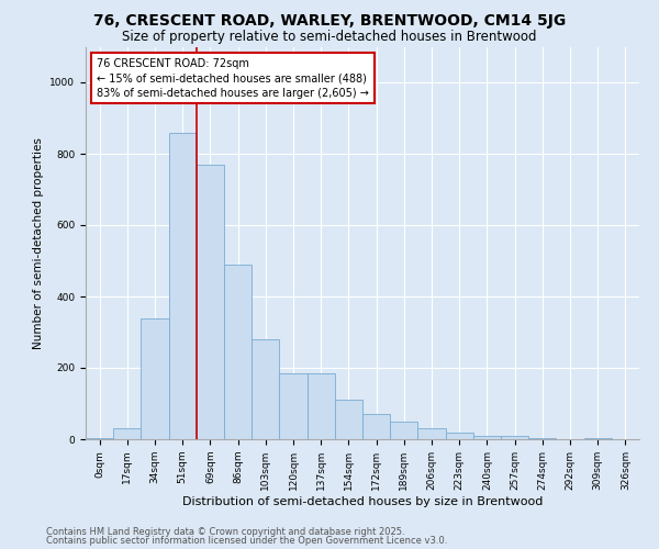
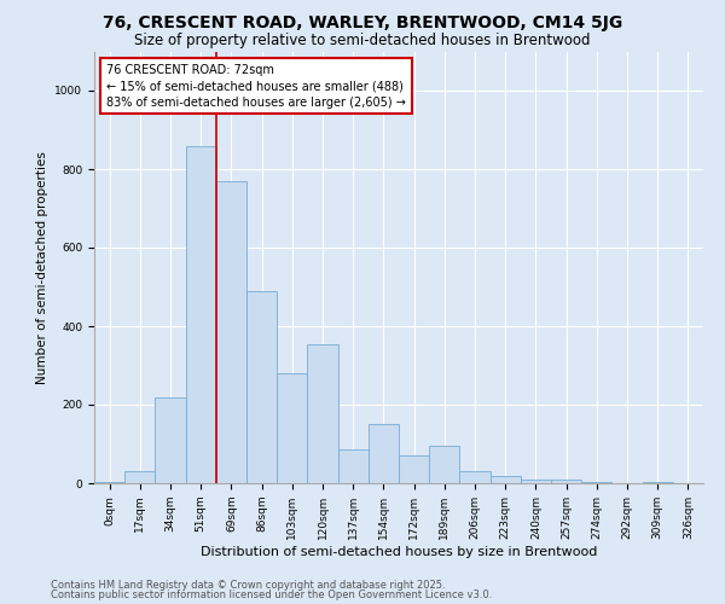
34sqm: 340 -> 220
120sqm: 185 -> 355
137sqm: 185 -> 85
154sqm: 110 -> 150
189sqm: 50 -> 95
